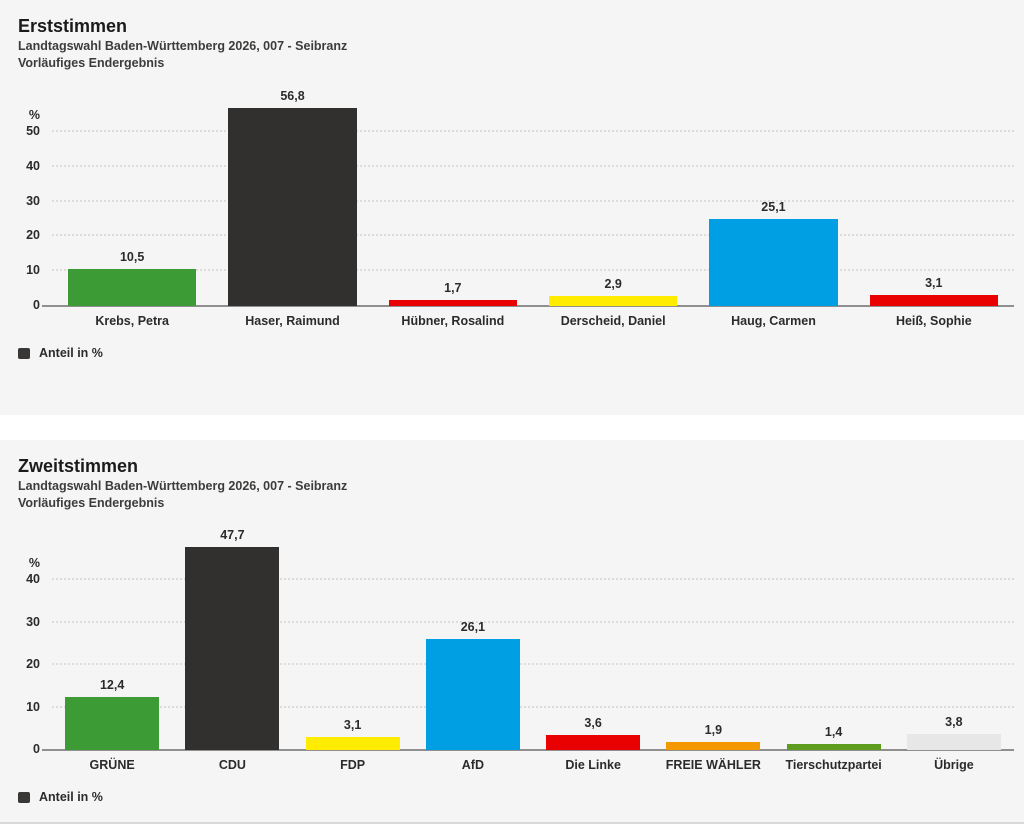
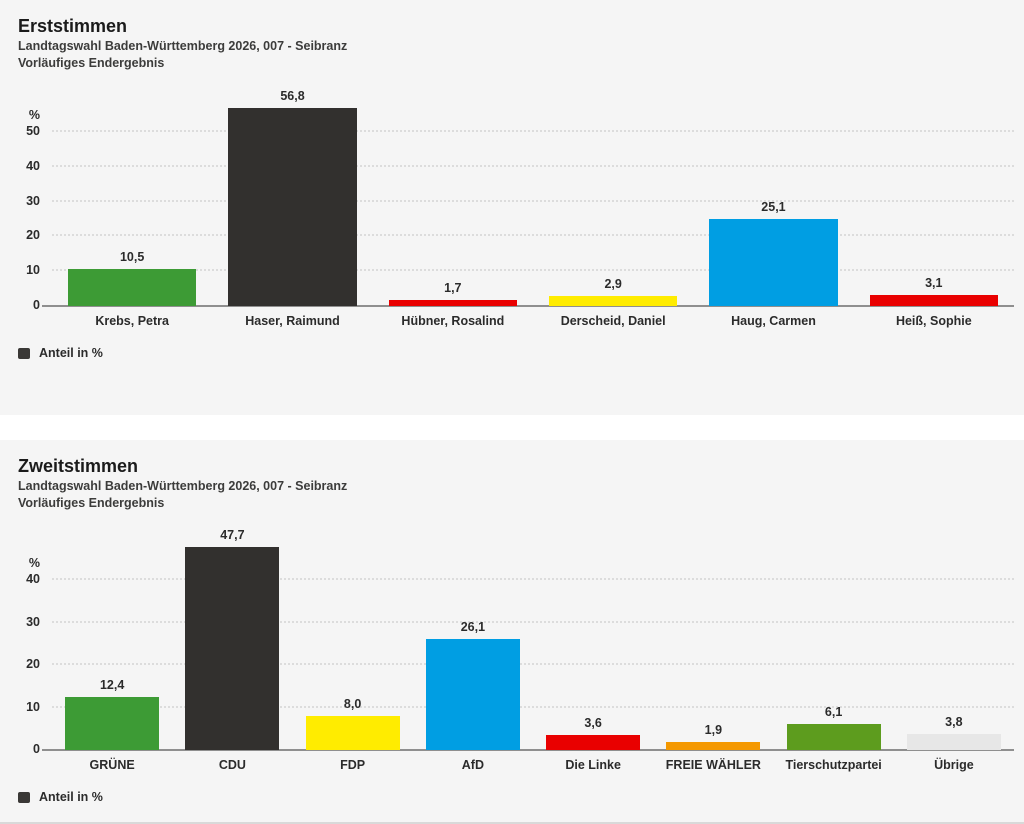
Zweitstimmen/FDP: 3,1 -> 8,0
Zweitstimmen/Tierschutzpartei: 1,4 -> 6,1
